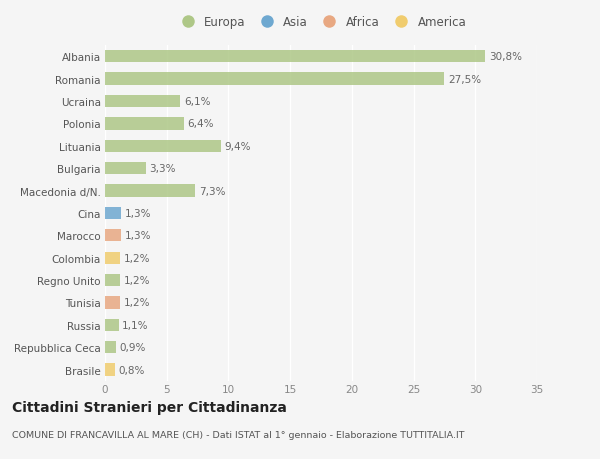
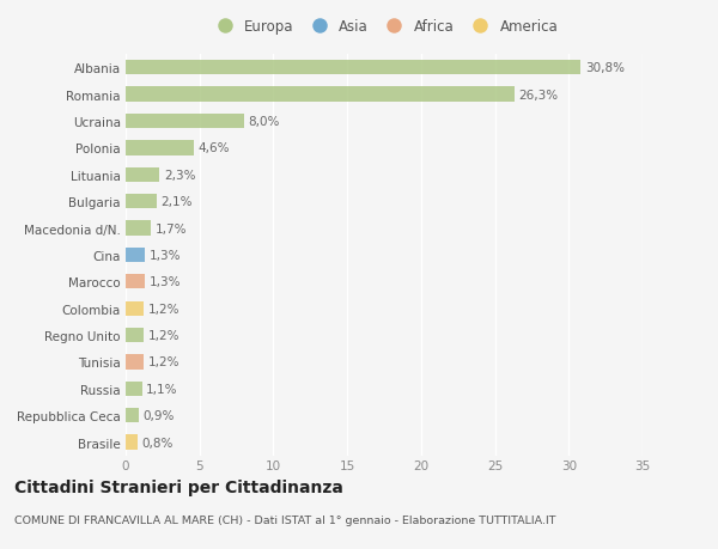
Romania: 27,5% -> 26,3%
Ucraina: 6,1% -> 8,0%
Polonia: 6,4% -> 4,6%
Lituania: 9,4% -> 2,3%
Bulgaria: 3,3% -> 2,1%
Macedonia d/N.: 7,3% -> 1,7%
